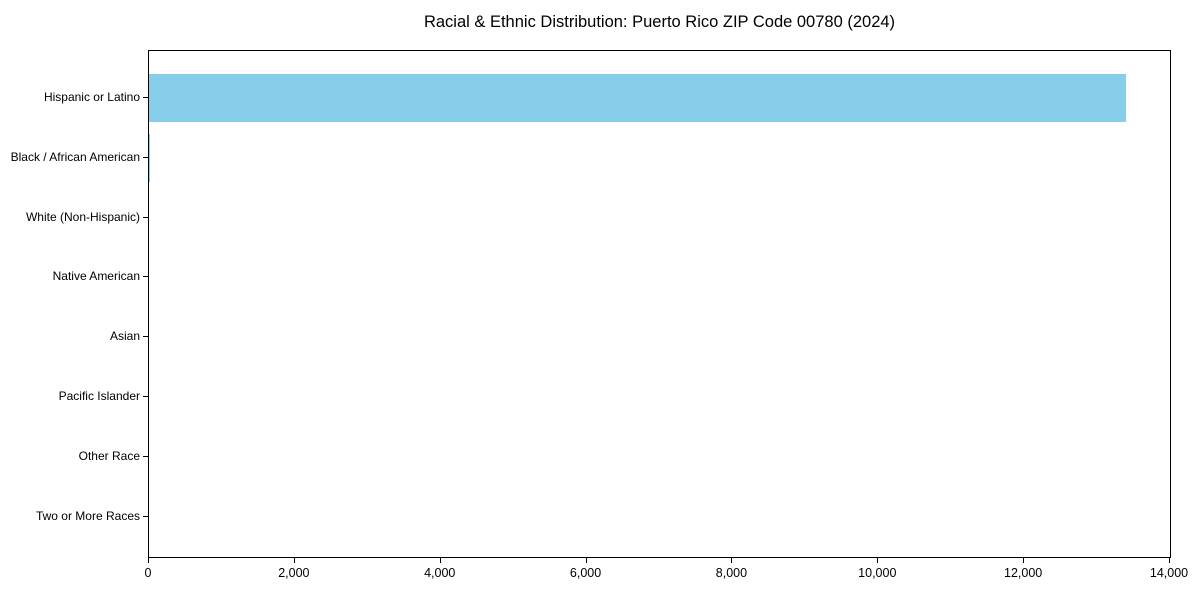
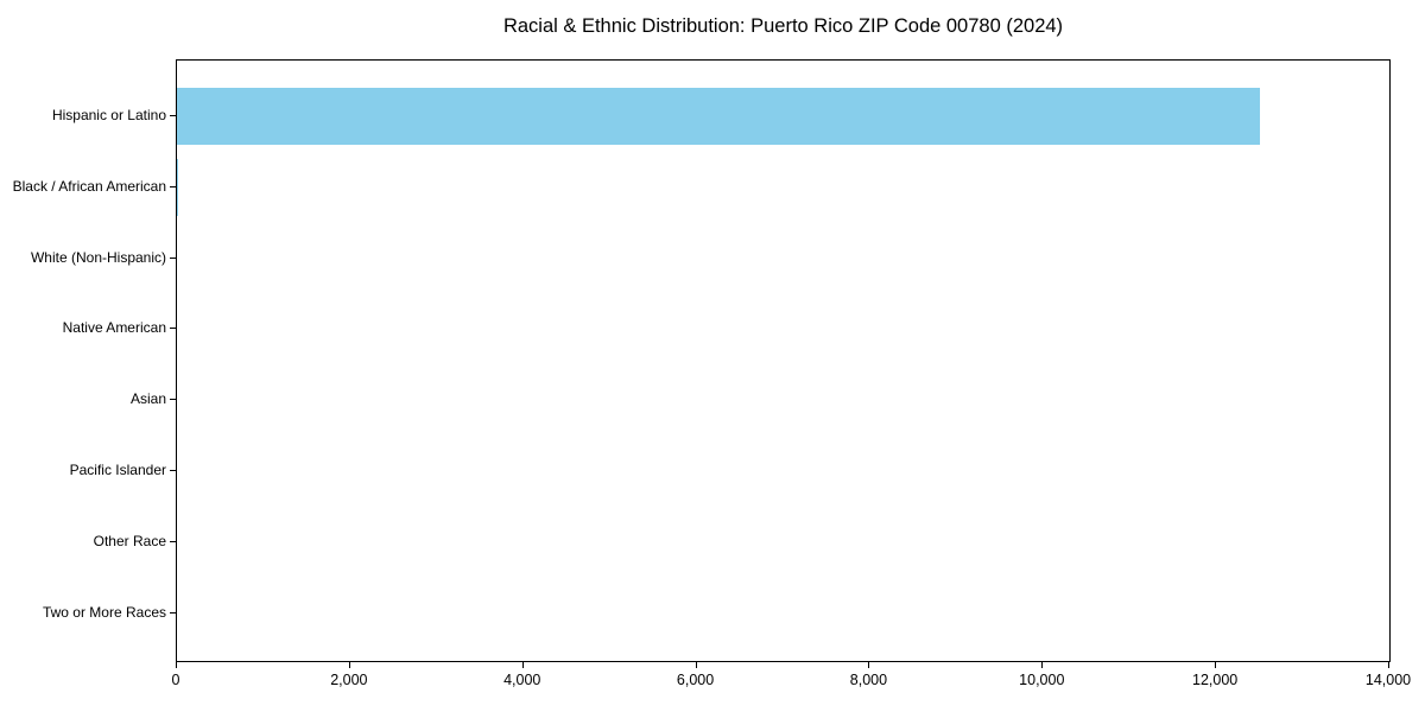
Hispanic or Latino: 13400 -> 12500
